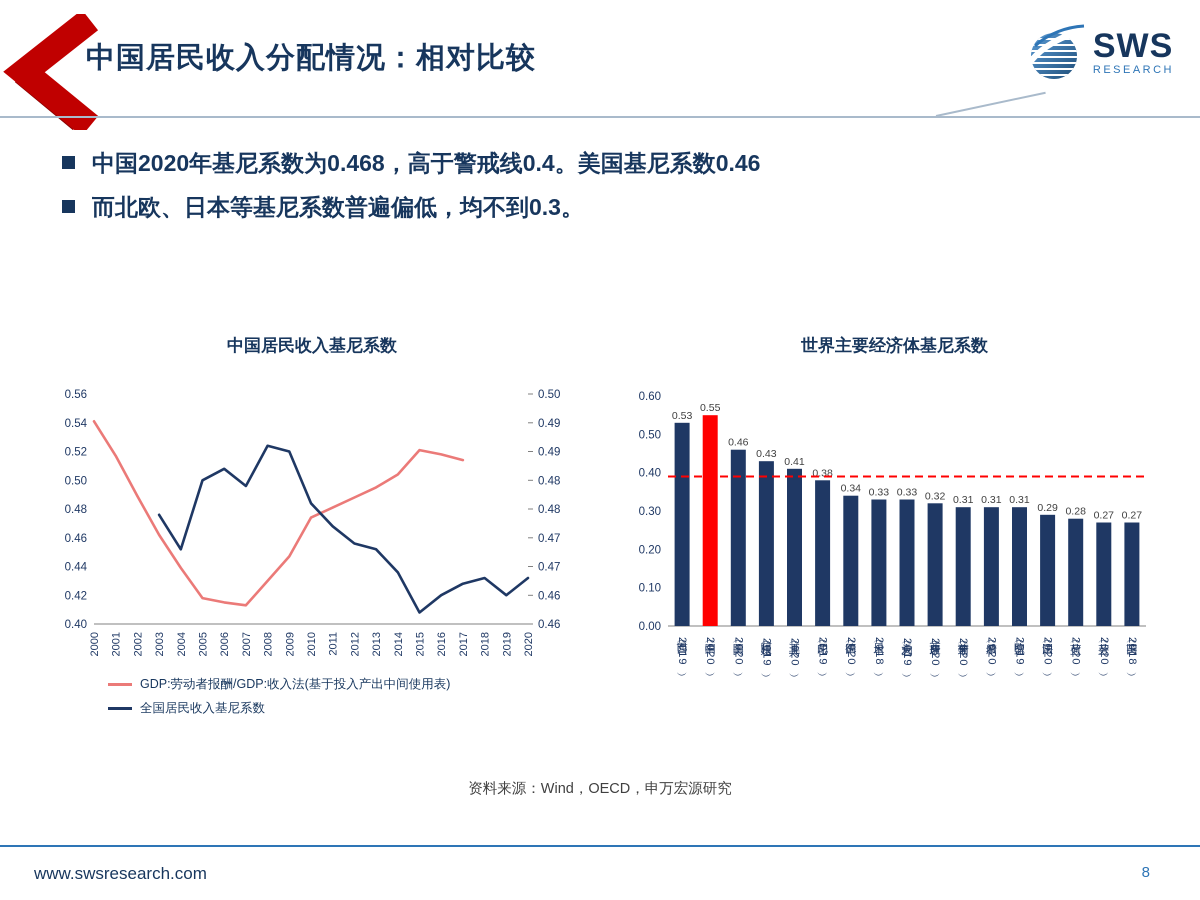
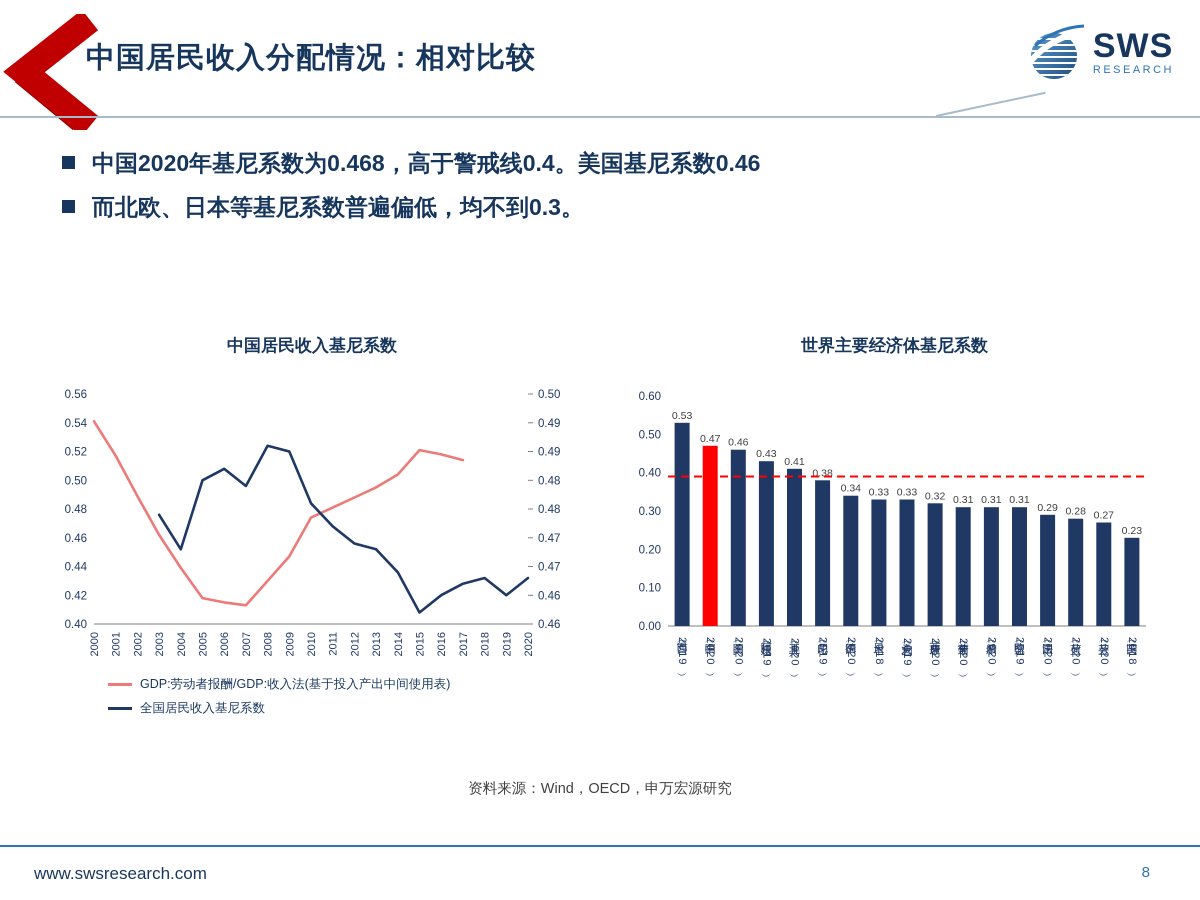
世界主要经济体基尼系数/中国（2020）: 0.55 -> 0.47
世界主要经济体基尼系数/英国（2018）: 0.27 -> 0.23
